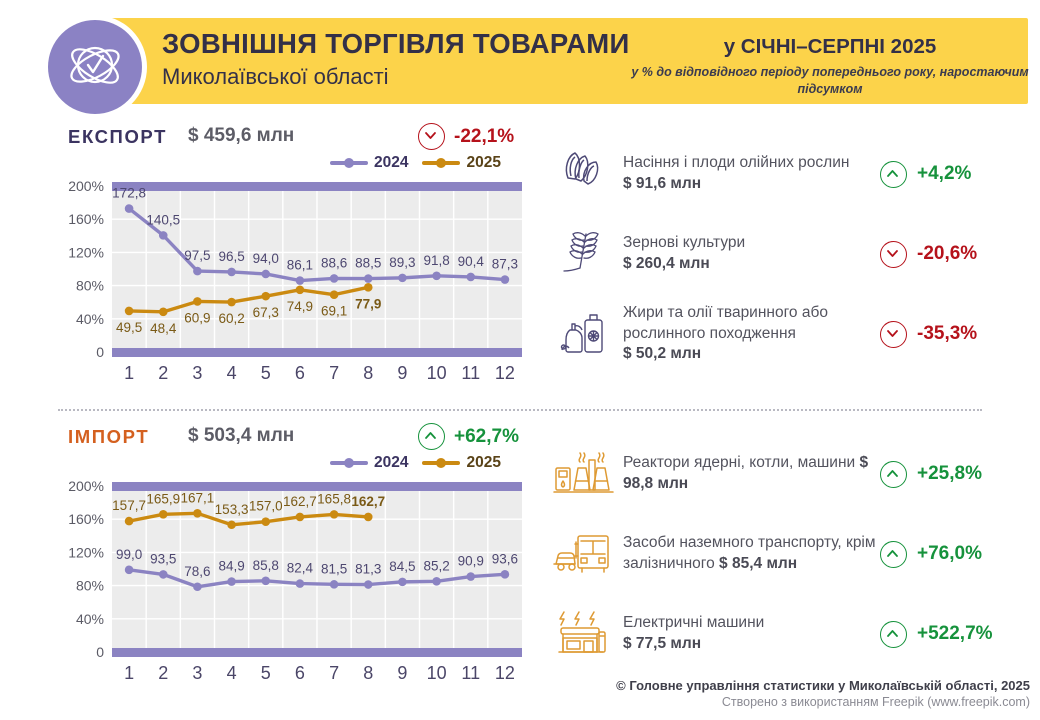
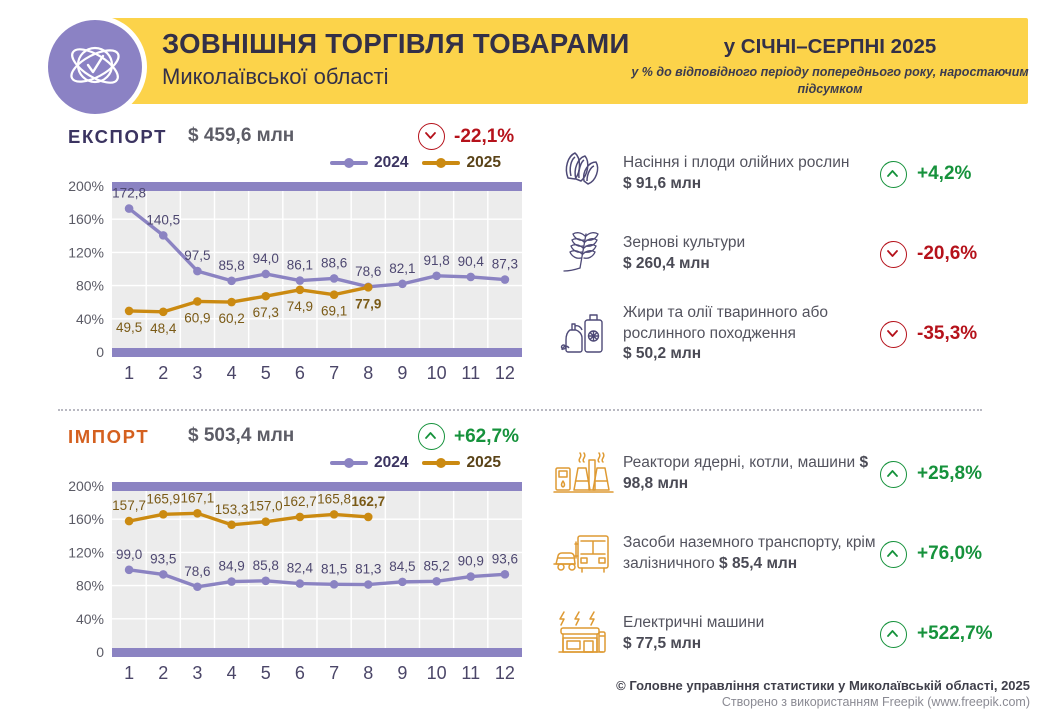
ЕКСПОРТ/2024/4: 96,5 -> 85,8
ЕКСПОРТ/2024/8: 88,5 -> 78,6
ЕКСПОРТ/2024/9: 89,3 -> 82,1
